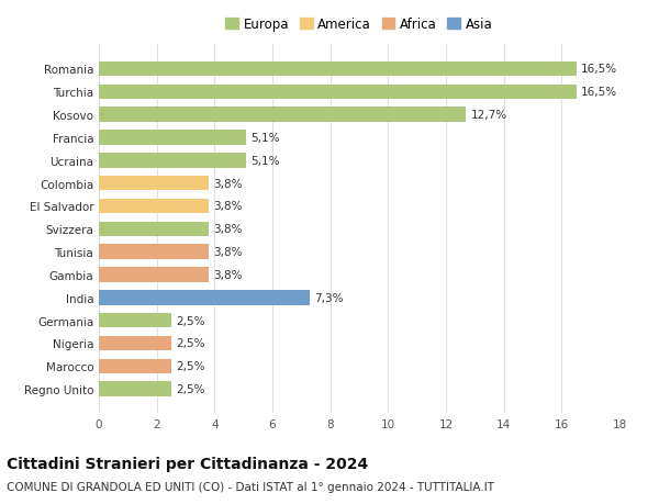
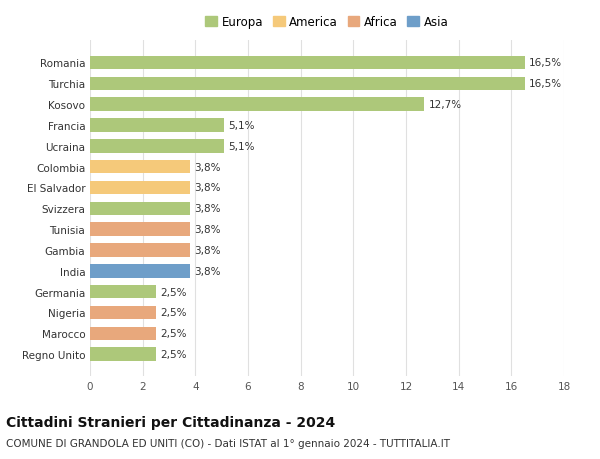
India: 7,3% -> 3,8%
